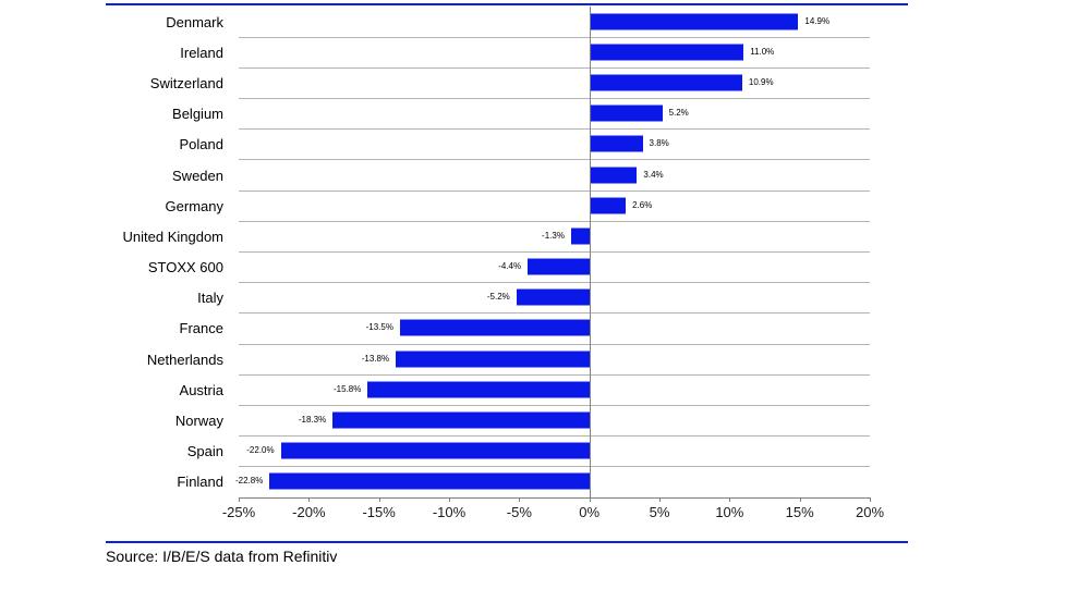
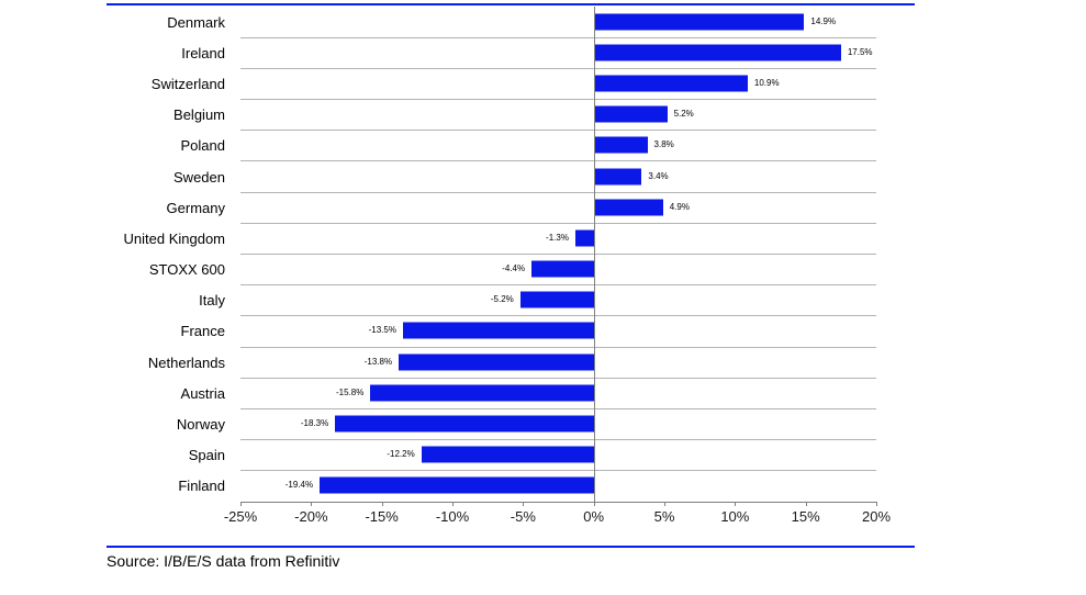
Ireland: 11.0% -> 17.5%
Germany: 2.6% -> 4.9%
Spain: -22.0% -> -12.2%
Finland: -22.8% -> -19.4%
